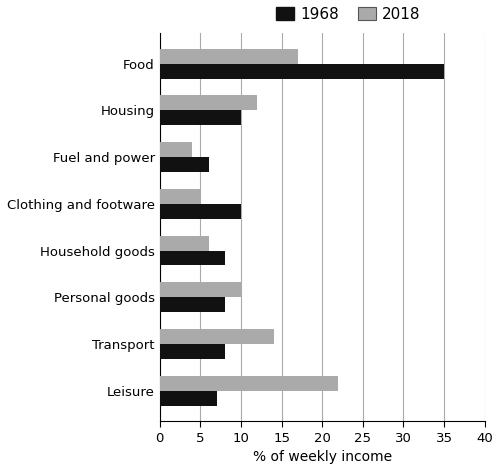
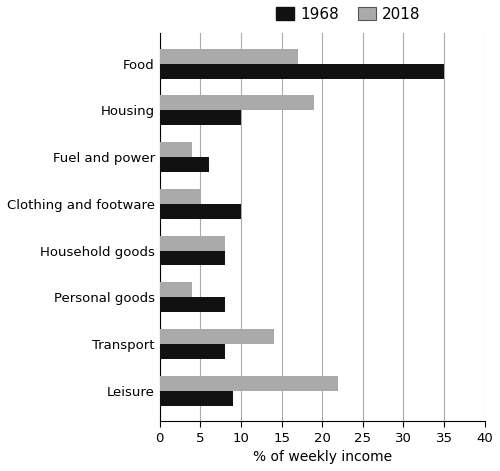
2018/Housing: 12 -> 19
2018/Household goods: 6 -> 8
2018/Personal goods: 10 -> 4
1968/Leisure: 7 -> 9
